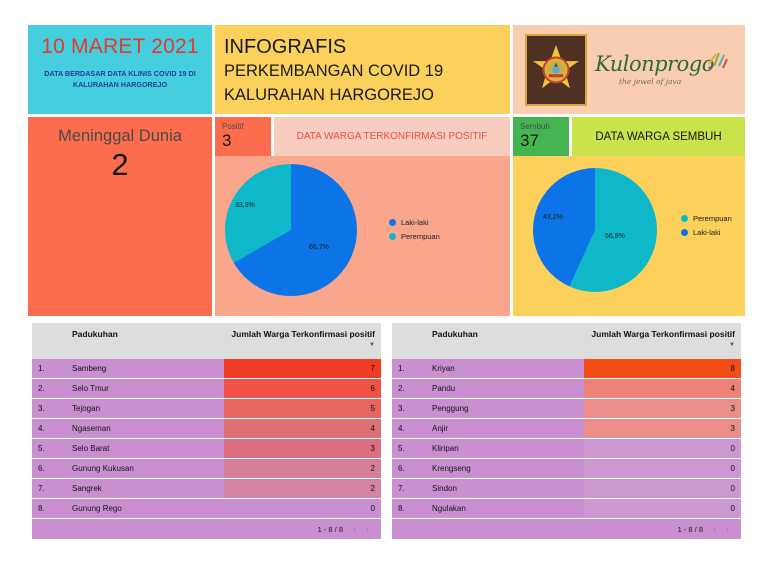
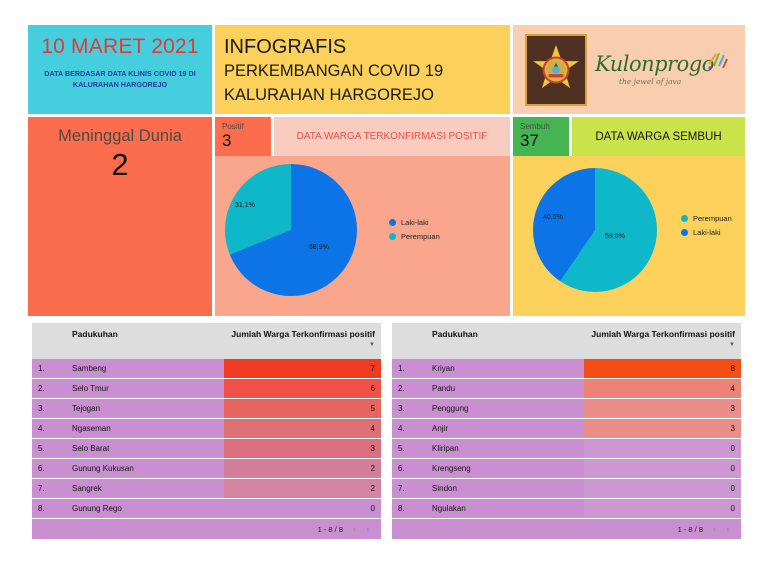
DATA WARGA TERKONFIRMASI POSITIF/Laki-laki: 66,7% -> 68,9%
DATA WARGA TERKONFIRMASI POSITIF/Perempuan: 33,3% -> 31,1%
DATA WARGA SEMBUH/Perempuan: 56,8% -> 59,5%
DATA WARGA SEMBUH/Laki-laki: 43,2% -> 40,5%
